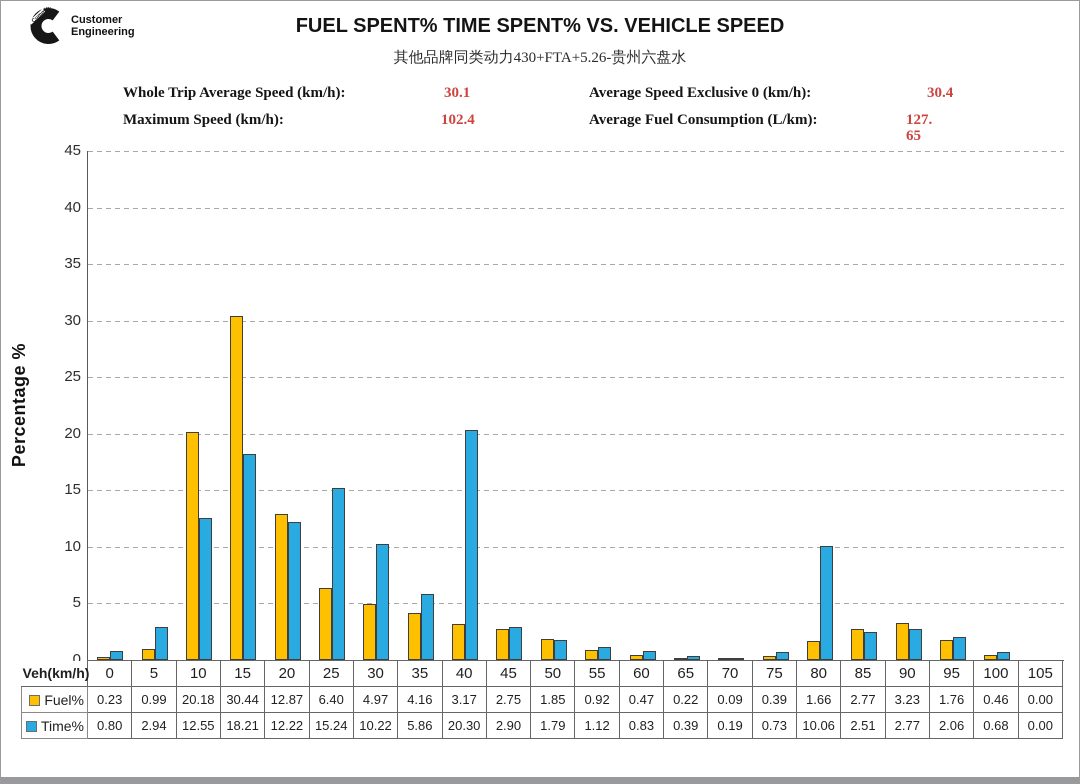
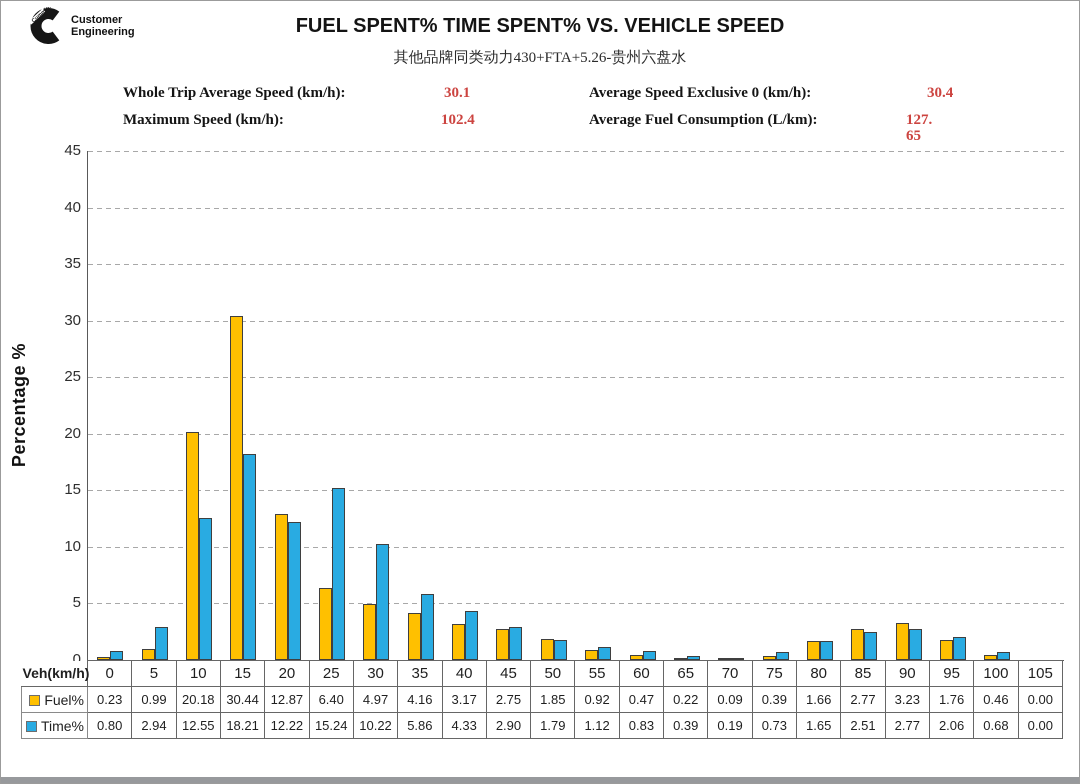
Time%/40: 20.30 -> 4.33
Time%/80: 10.06 -> 1.65
